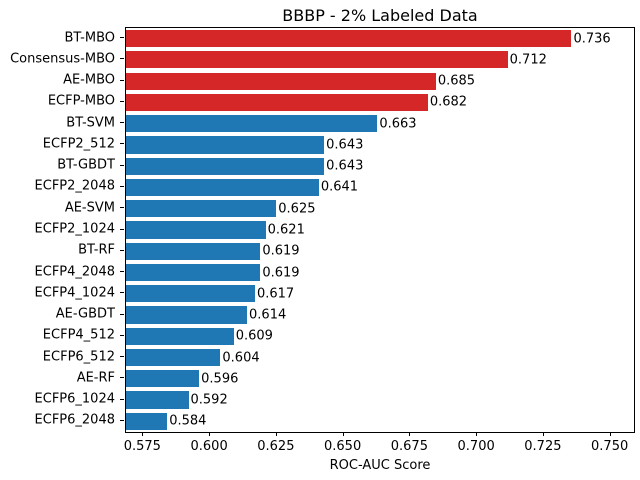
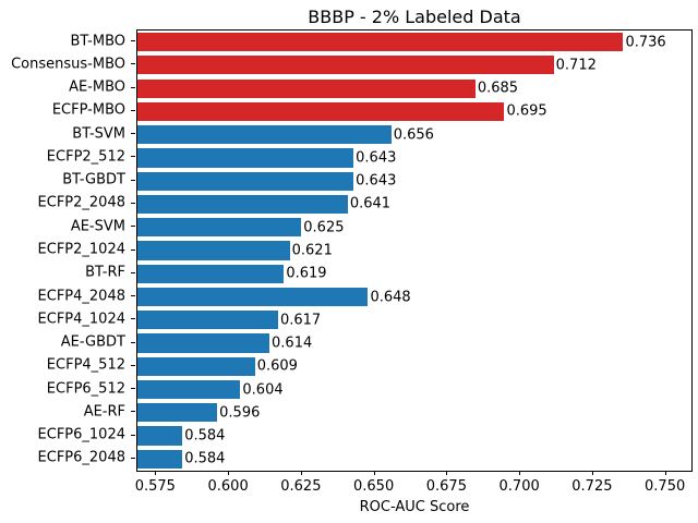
ECFP-MBO: 0.682 -> 0.695
BT-SVM: 0.663 -> 0.656
ECFP4_2048: 0.619 -> 0.648
ECFP6_1024: 0.592 -> 0.584
